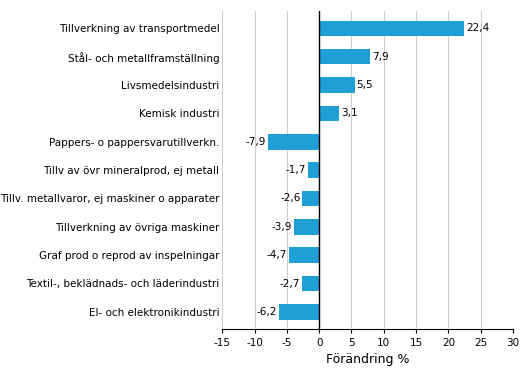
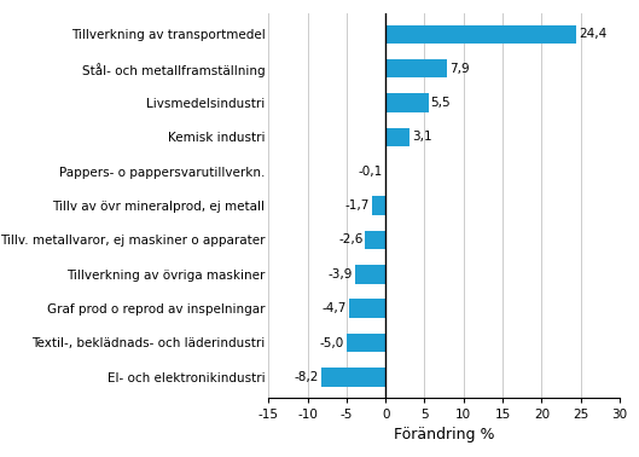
Tillverkning av transportmedel: 22,4 -> 24,4
Pappers- o pappersvarutillverkn.: -7,9 -> -0,1
Textil-, beklädnads- och läderindustri: -2,7 -> -5,0
El- och elektronikindustri: -6,2 -> -8,2
